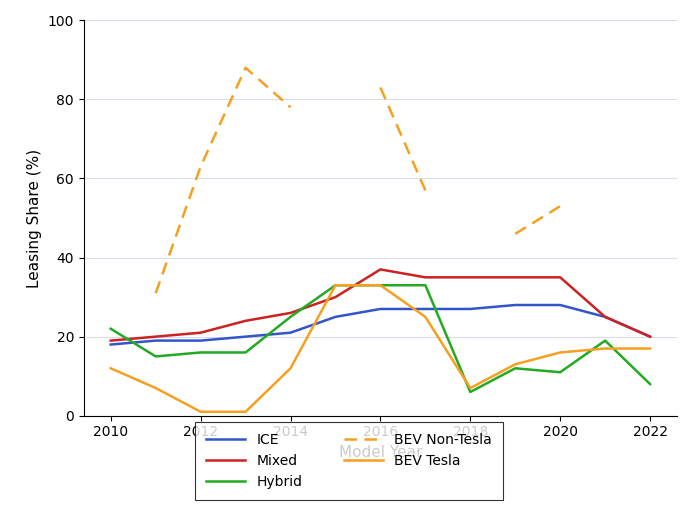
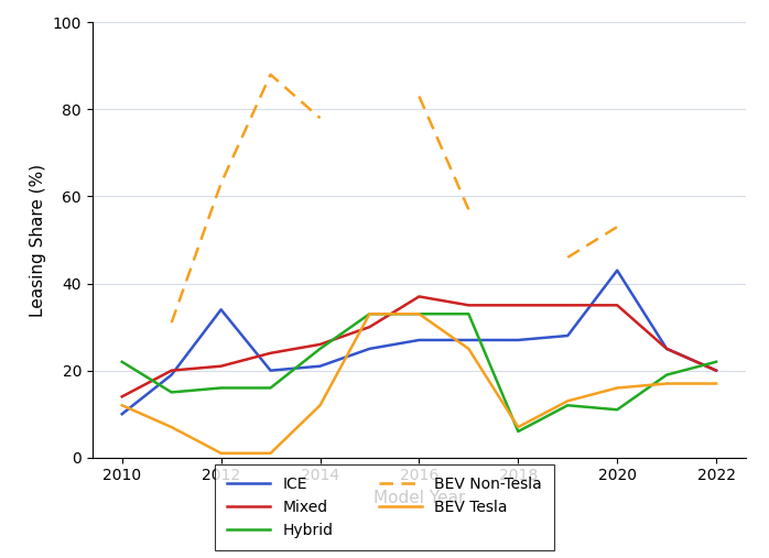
ICE/2010: 18 -> 10
Mixed/2010: 19 -> 14
ICE/2012: 19 -> 34
ICE/2020: 28 -> 43
Hybrid/2022: 8 -> 22
